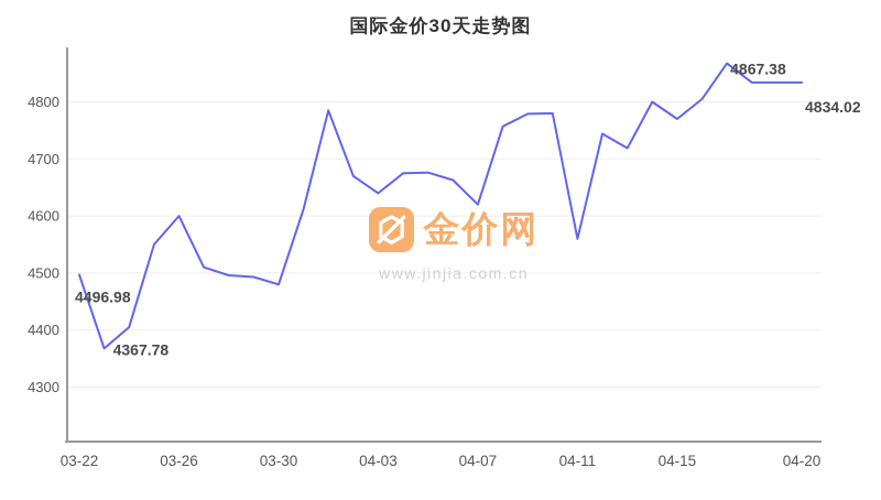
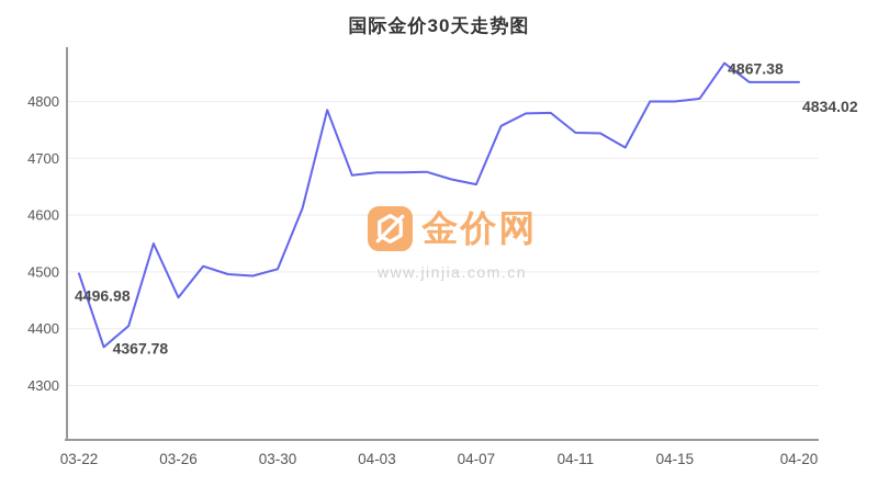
03-26: 4600 -> 4460
03-30: 4480 -> 4500
04-03: 4640 -> 4680
04-07: 4620 -> 4650
04-11: 4560 -> 4740
04-15: 4770 -> 4800
